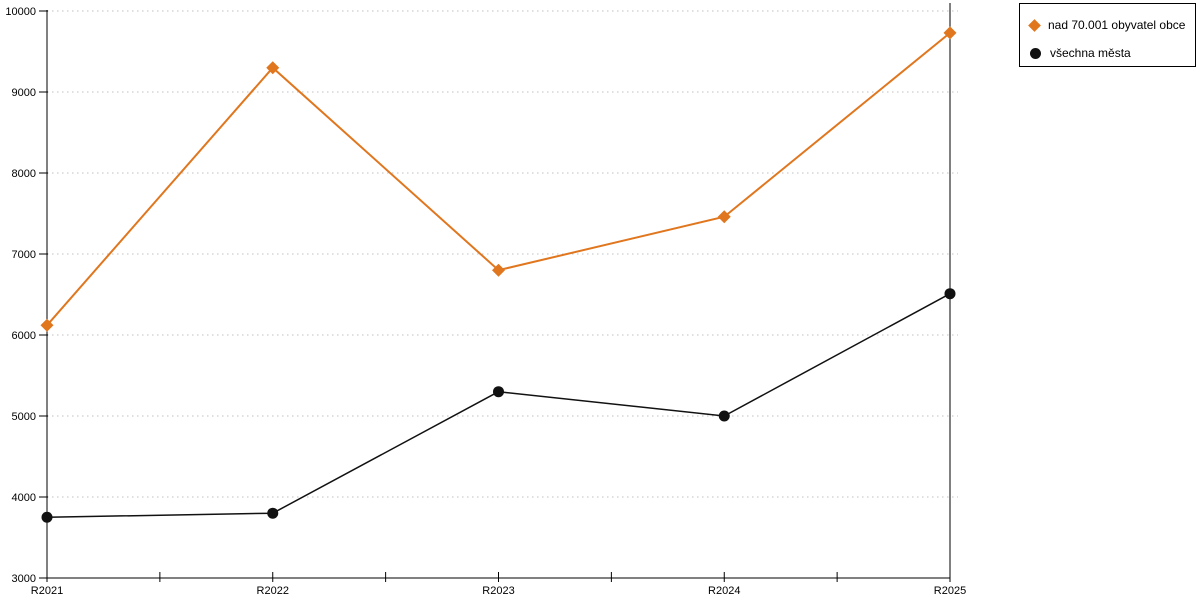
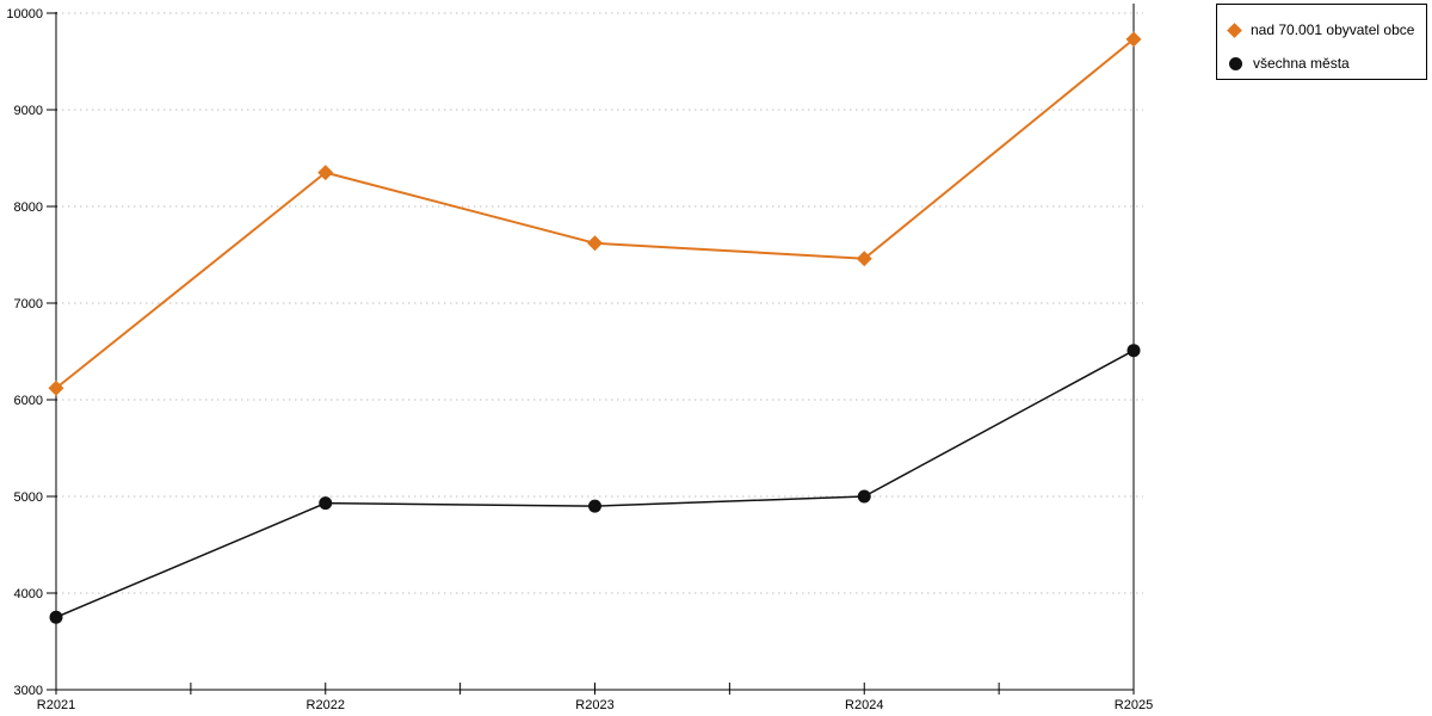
nad 70.001 obyvatel obce/R2022: 9300 -> 8400
všechna města/R2022: 3800 -> 4900
nad 70.001 obyvatel obce/R2023: 6800 -> 7600
všechna města/R2023: 5300 -> 4900
